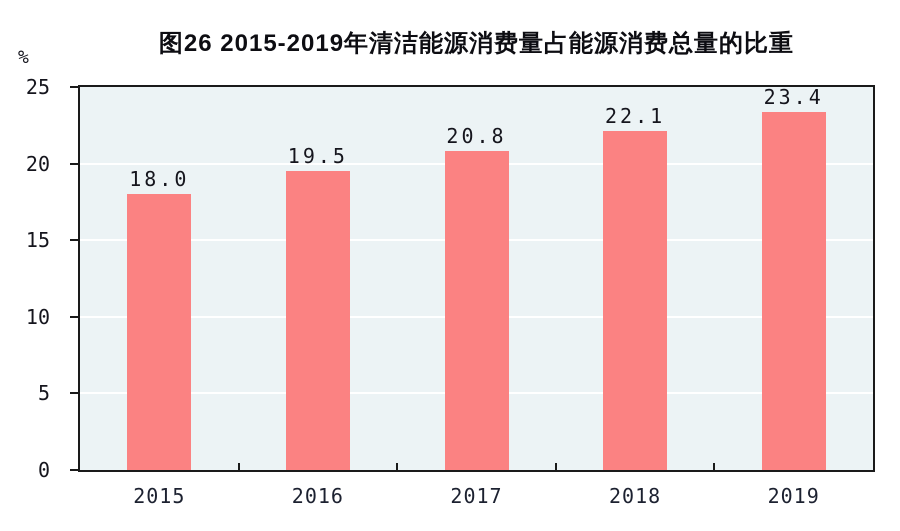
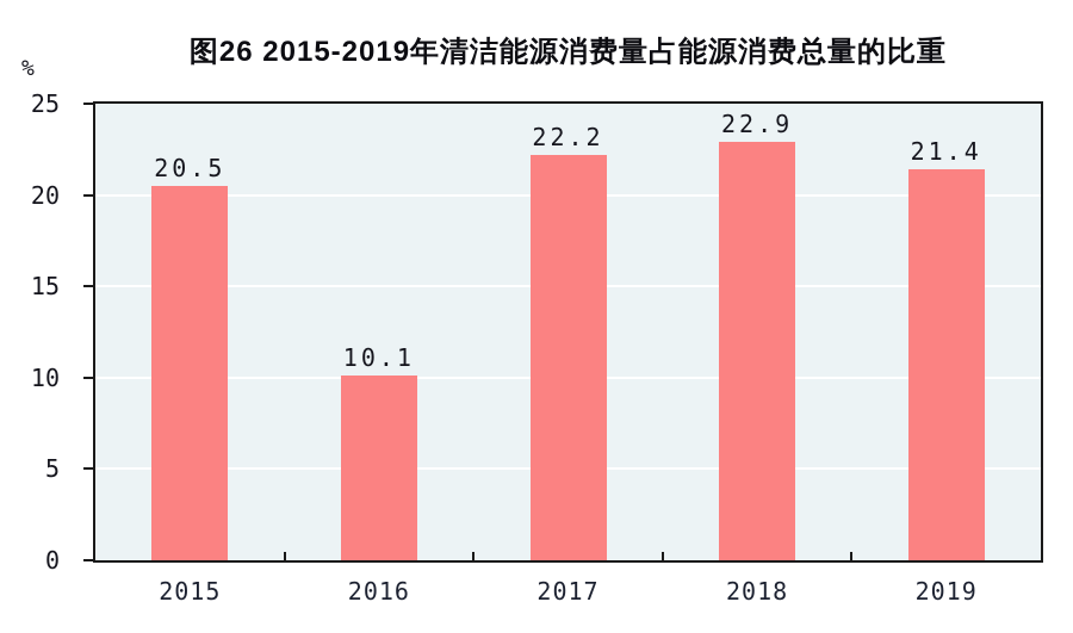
2015: 18.0 -> 20.5
2016: 19.5 -> 10.1
2017: 20.8 -> 22.2
2018: 22.1 -> 22.9
2019: 23.4 -> 21.4
